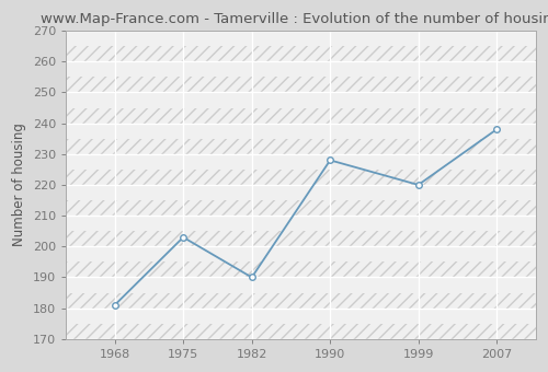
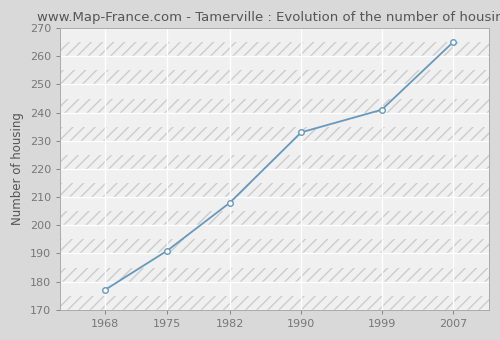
1968: 181 -> 177
1975: 203 -> 191
1982: 190 -> 208
1990: 228 -> 233
1999: 220 -> 241
2007: 238 -> 265
